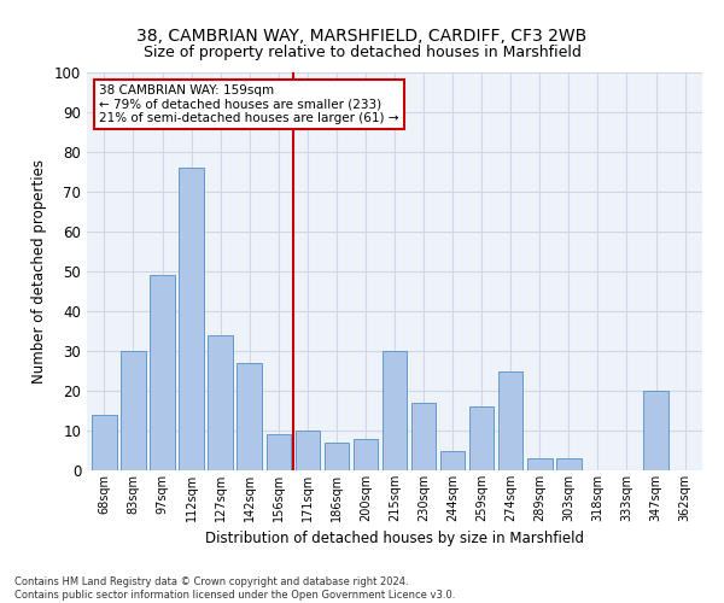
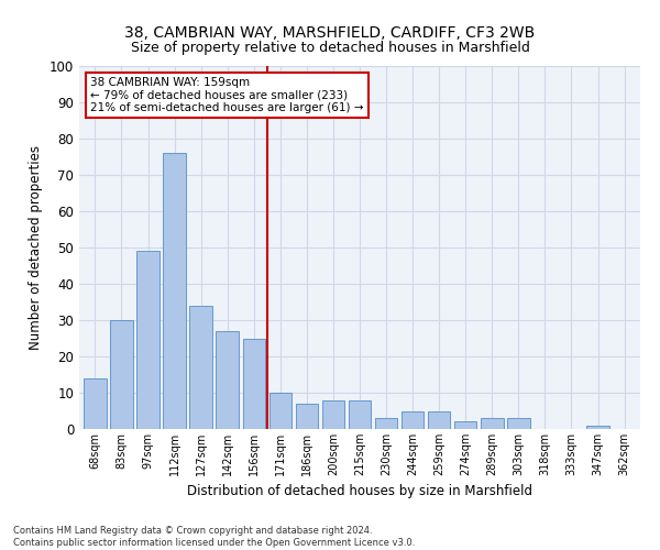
156sqm: 9 -> 25
215sqm: 30 -> 8
230sqm: 17 -> 3
259sqm: 16 -> 5
274sqm: 25 -> 2
347sqm: 20 -> 1
